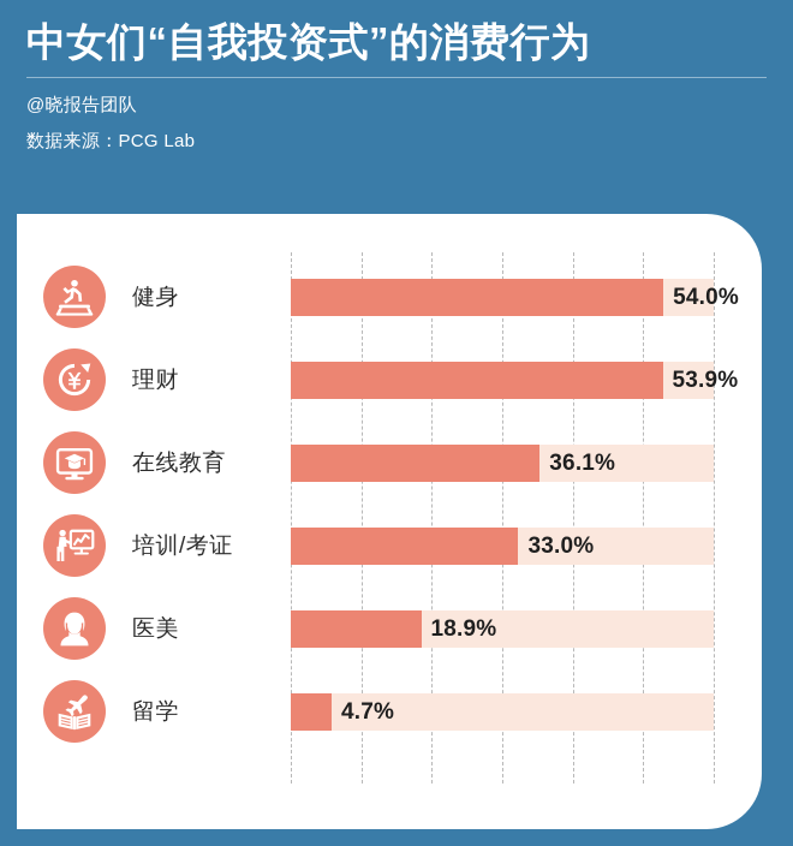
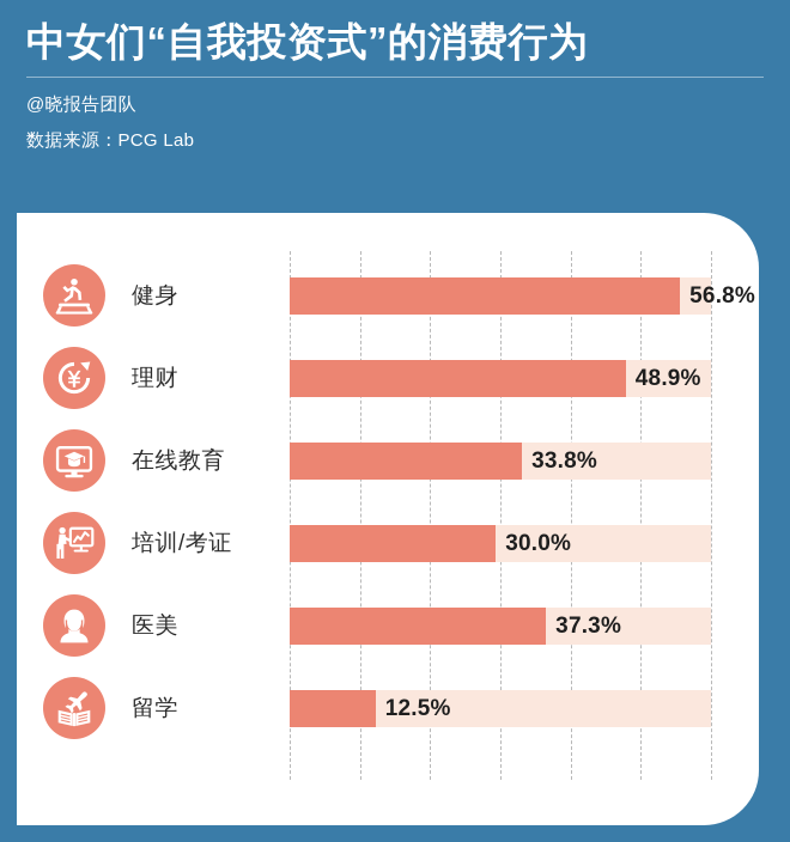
健身: 54.0% -> 56.8%
理财: 53.9% -> 48.9%
在线教育: 36.1% -> 33.8%
培训/考证: 33.0% -> 30.0%
医美: 18.9% -> 37.3%
留学: 4.7% -> 12.5%
